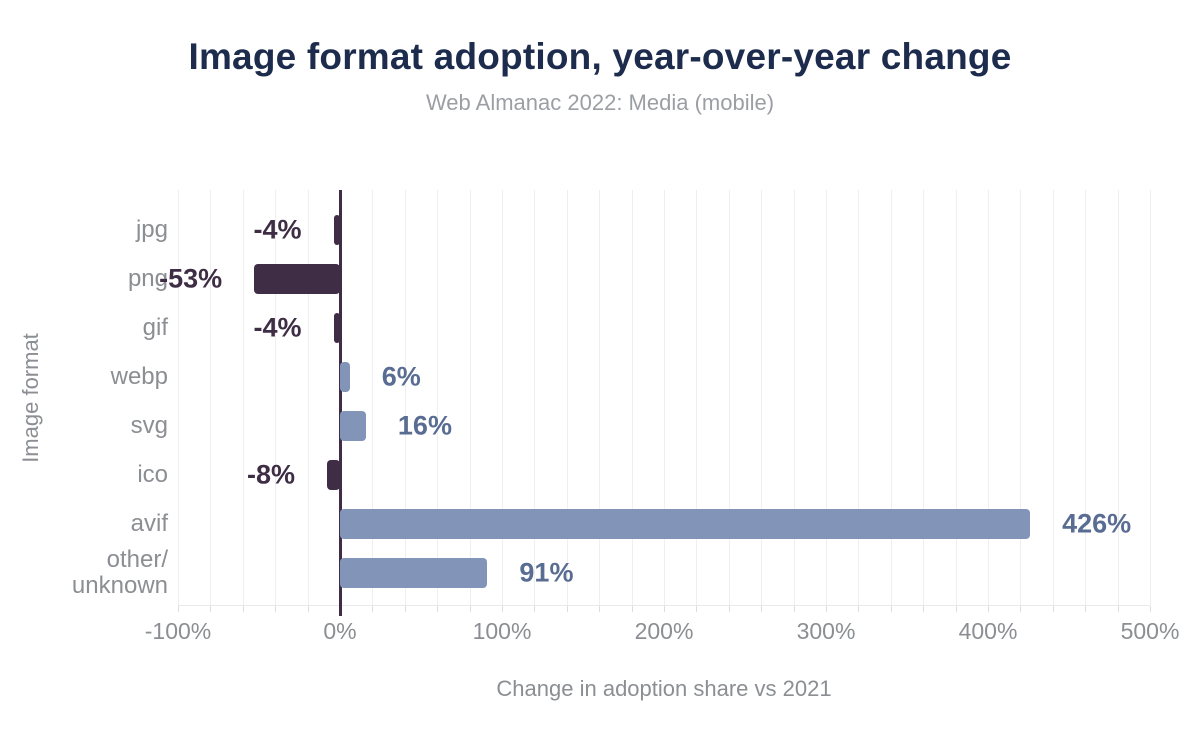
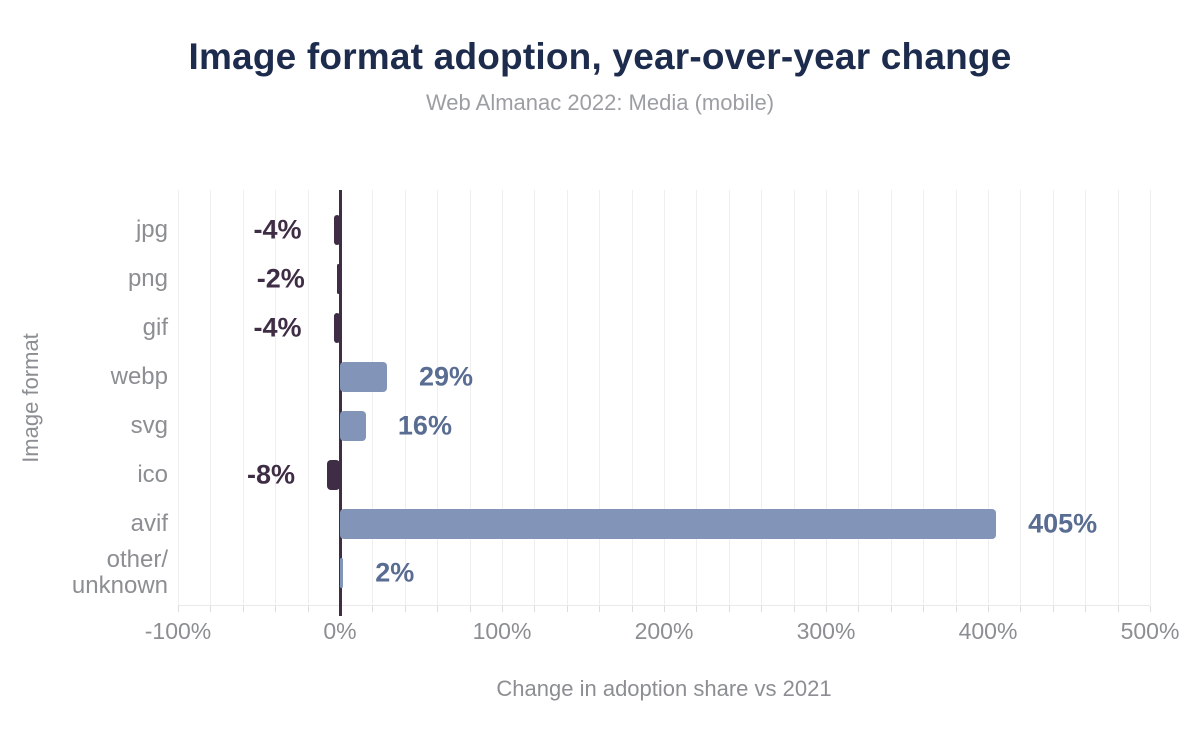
png: -53% -> -2%
webp: 6% -> 29%
avif: 426% -> 405%
other/unknown: 91% -> 2%
